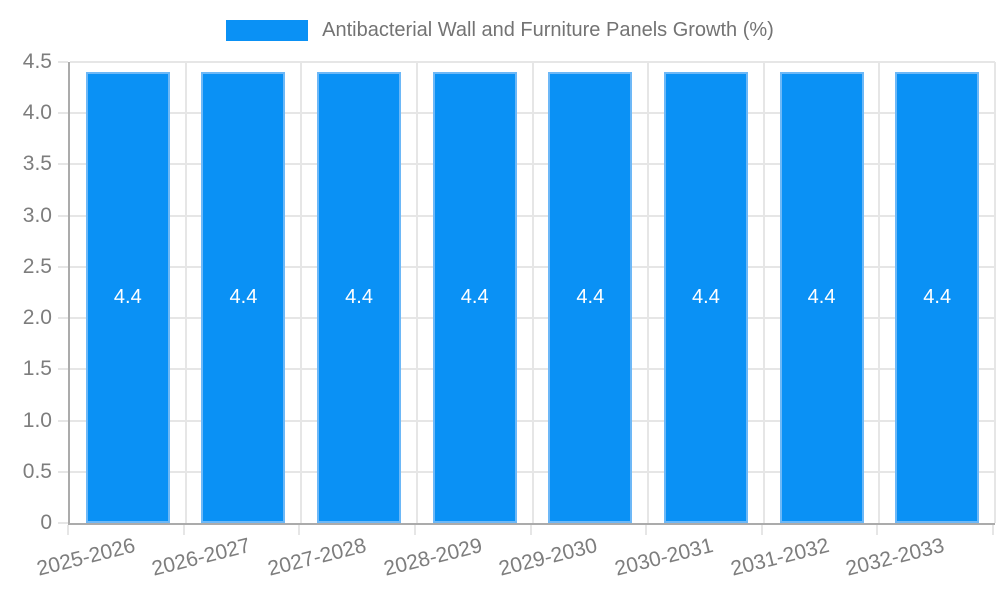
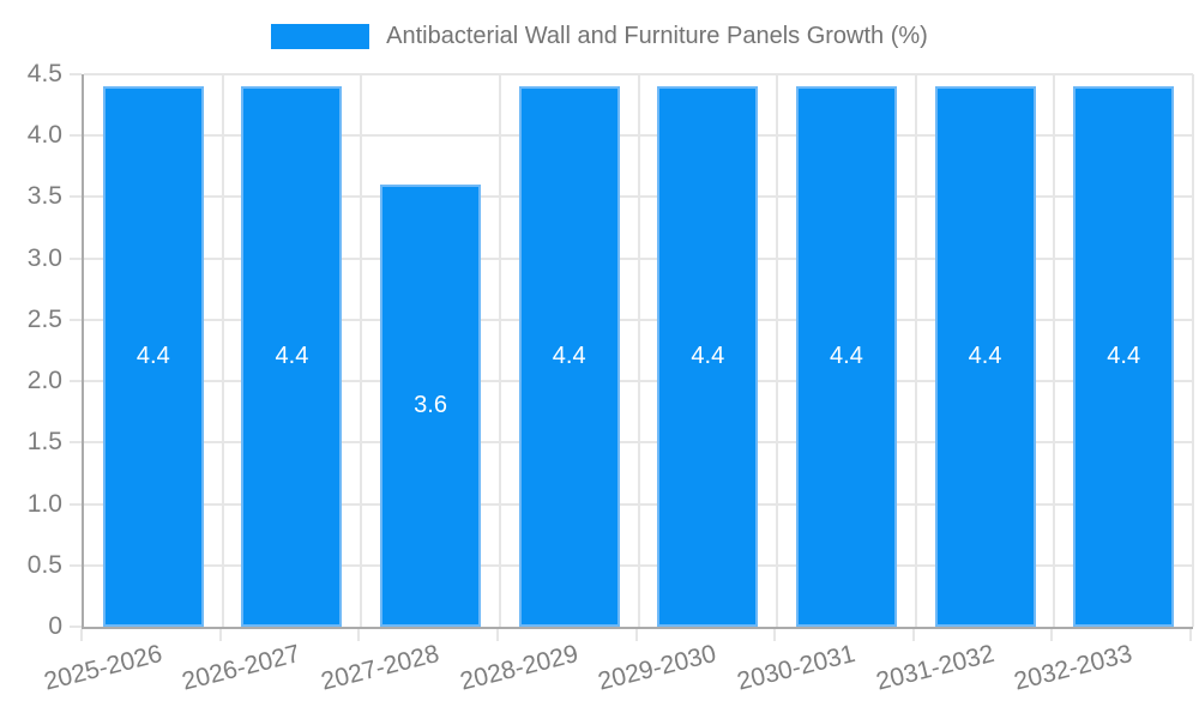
2027-2028: 4.4 -> 3.6
